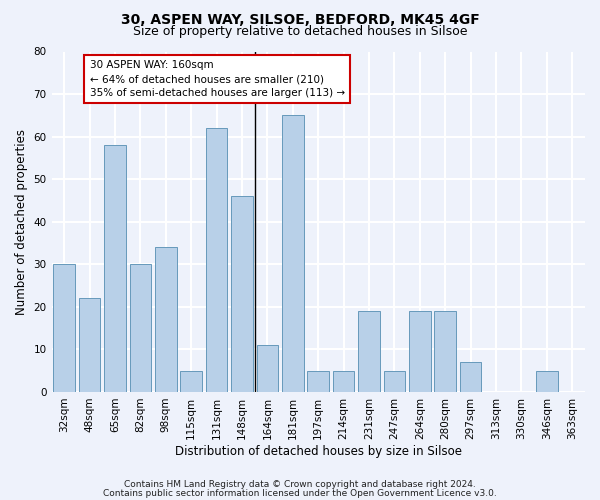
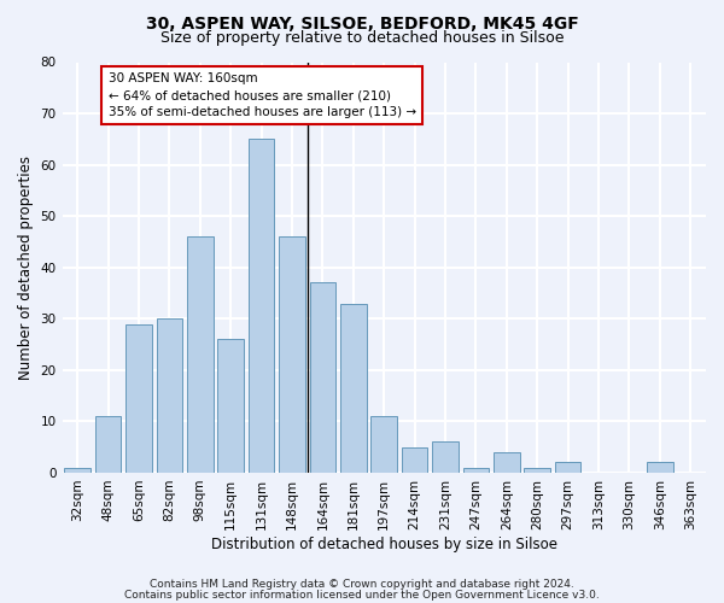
32sqm: 30 -> 1
48sqm: 22 -> 11
65sqm: 58 -> 29
98sqm: 34 -> 46
115sqm: 5 -> 26
131sqm: 62 -> 65
164sqm: 11 -> 37
181sqm: 65 -> 33
197sqm: 5 -> 11
231sqm: 19 -> 6
247sqm: 5 -> 1
264sqm: 19 -> 4
280sqm: 19 -> 1
297sqm: 7 -> 2
346sqm: 5 -> 2
